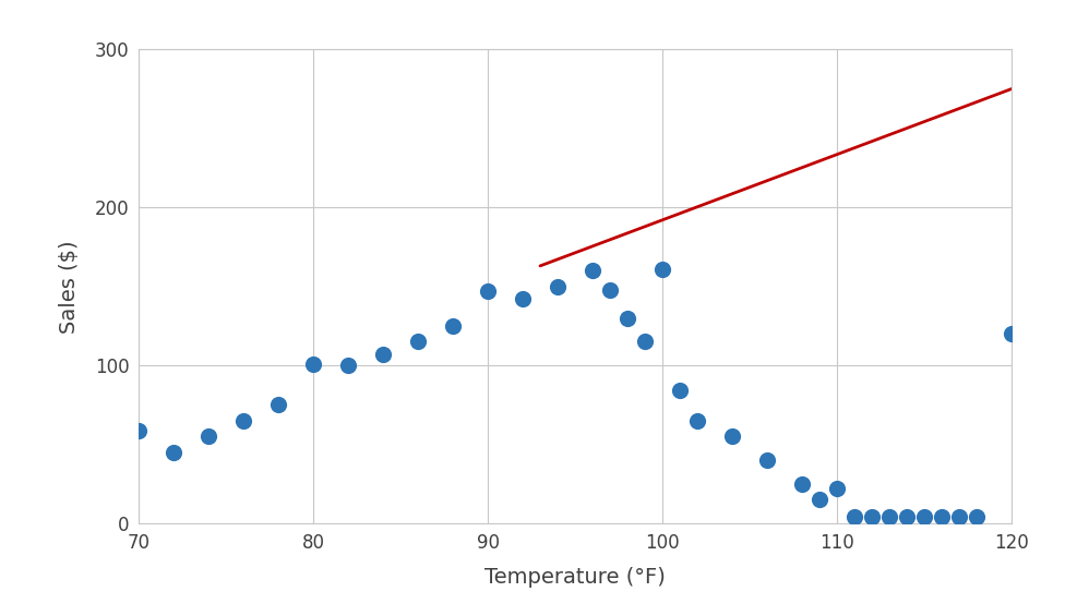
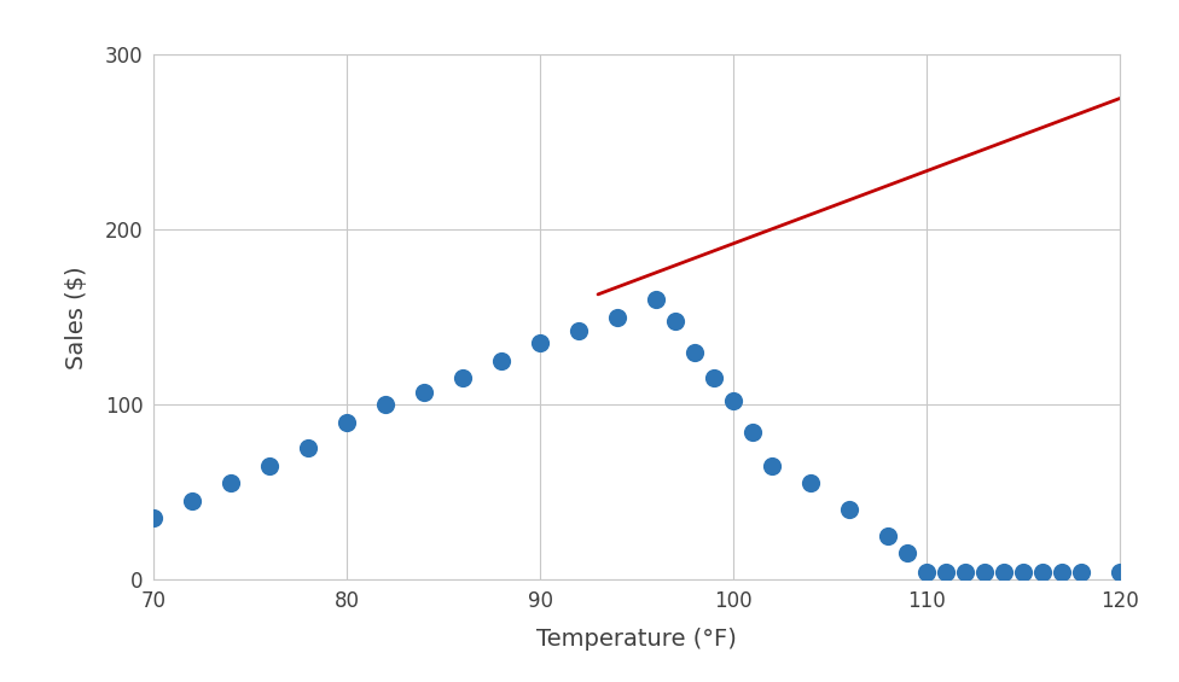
70: 59 -> 35
80: 101 -> 90
90: 147 -> 135
100: 161 -> 102
110: 22 -> 4
120: 120 -> 4
